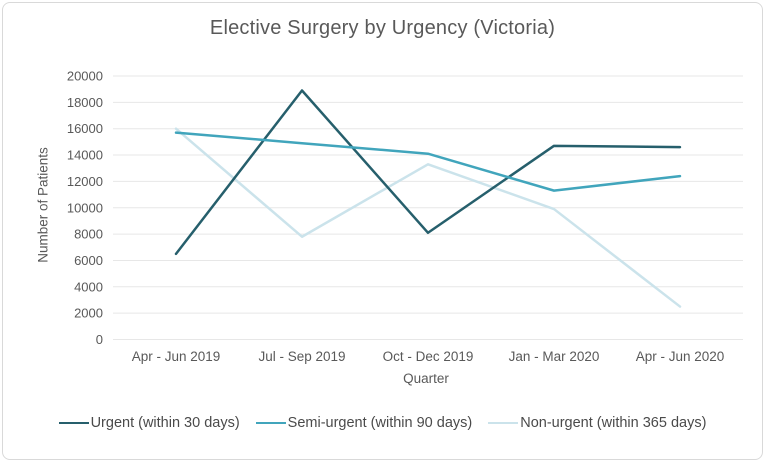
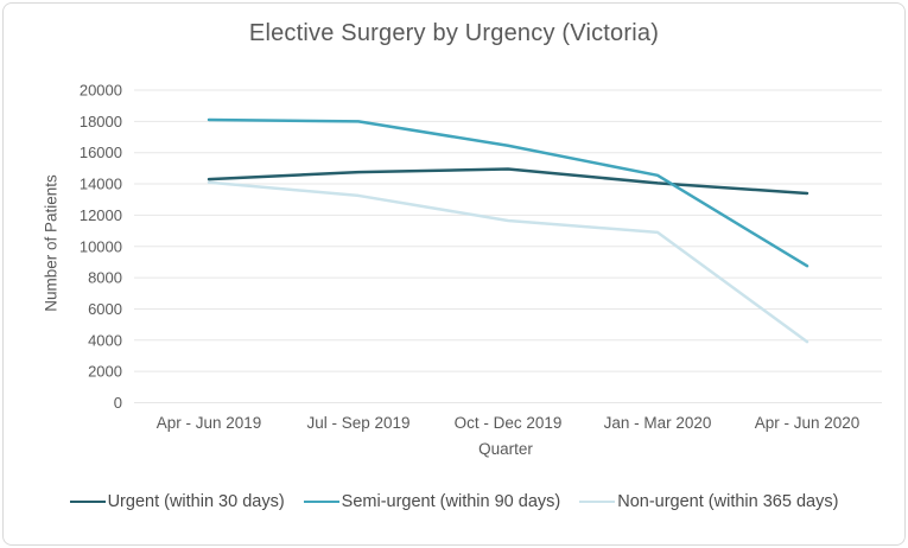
Urgent (within 30 days)/Apr - Jun 2019: 6500 -> 14300
Semi-urgent (within 90 days)/Apr - Jun 2019: 15700 -> 18100
Non-urgent (within 365 days)/Apr - Jun 2019: 16000 -> 14100
Urgent (within 30 days)/Jul - Sep 2019: 18900 -> 14800
Semi-urgent (within 90 days)/Jul - Sep 2019: 14900 -> 18000
Non-urgent (within 365 days)/Jul - Sep 2019: 7800 -> 13200
Urgent (within 30 days)/Oct - Dec 2019: 8100 -> 15000
Semi-urgent (within 90 days)/Oct - Dec 2019: 14100 -> 16400
Non-urgent (within 365 days)/Oct - Dec 2019: 13300 -> 11600
Urgent (within 30 days)/Jan - Mar 2020: 14700 -> 14000
Semi-urgent (within 90 days)/Jan - Mar 2020: 11300 -> 14600
Non-urgent (within 365 days)/Jan - Mar 2020: 9900 -> 10900
Urgent (within 30 days)/Apr - Jun 2020: 14600 -> 13400
Semi-urgent (within 90 days)/Apr - Jun 2020: 12400 -> 8800
Non-urgent (within 365 days)/Apr - Jun 2020: 2500 -> 3900
